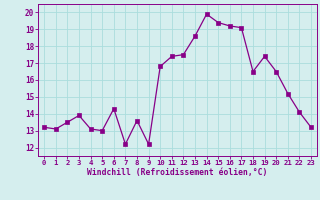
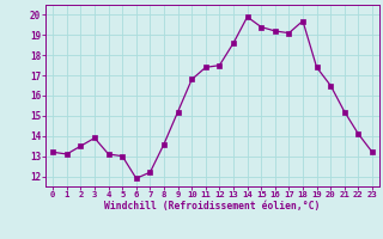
6: 14.3 -> 11.9
9: 12.2 -> 15.2
18: 16.5 -> 19.7
